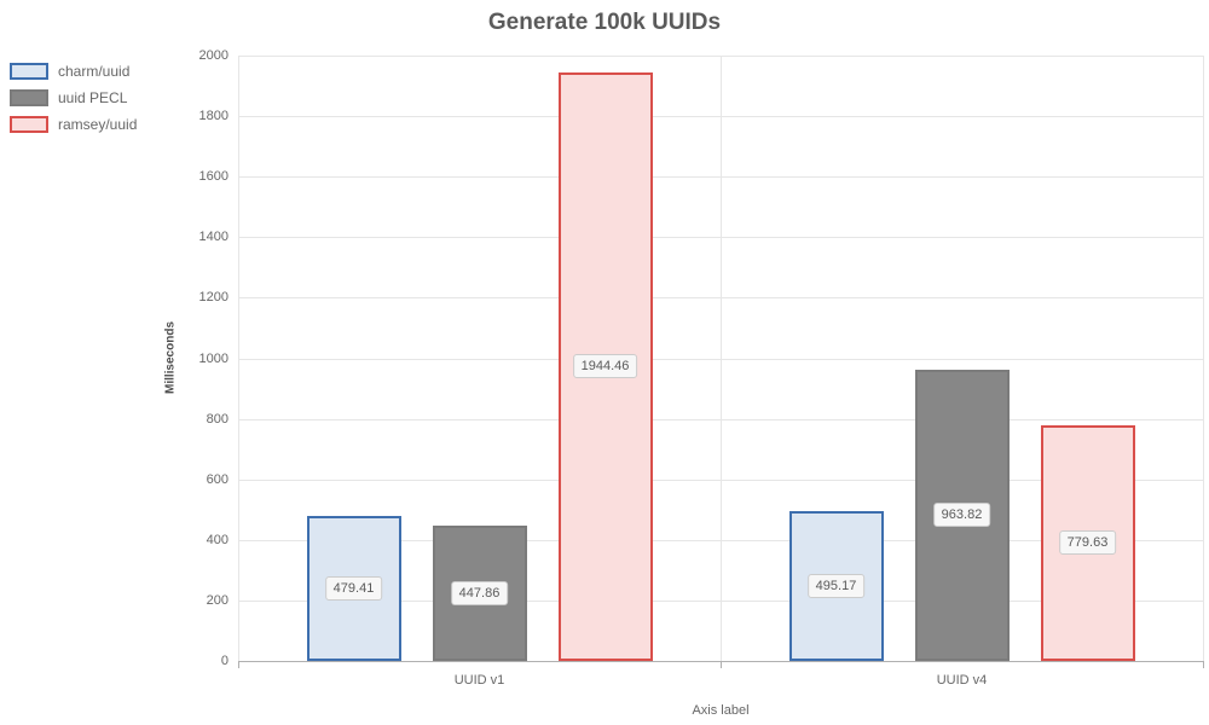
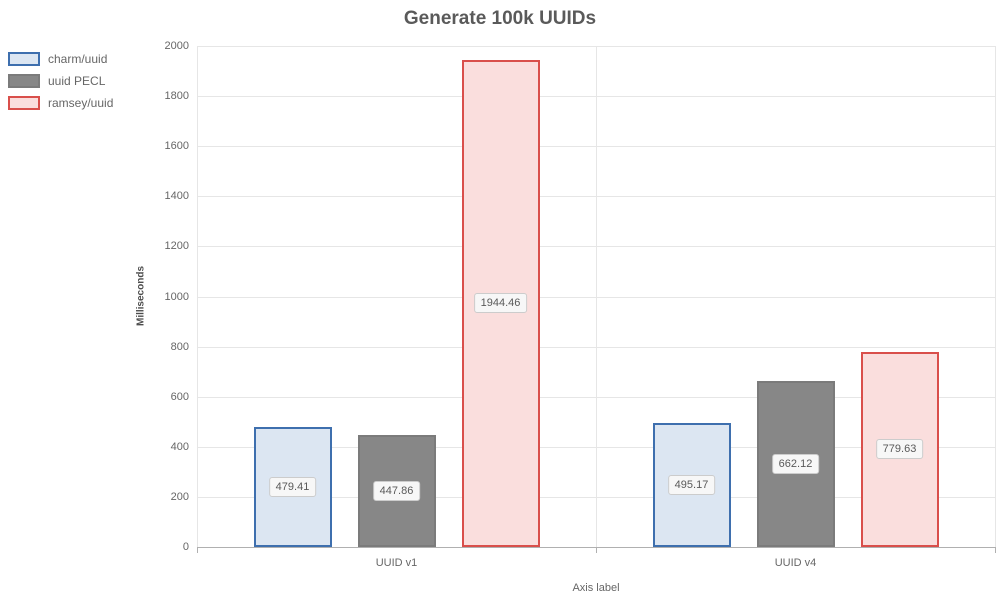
uuid PECL/UUID v4: 963.82 -> 662.12
